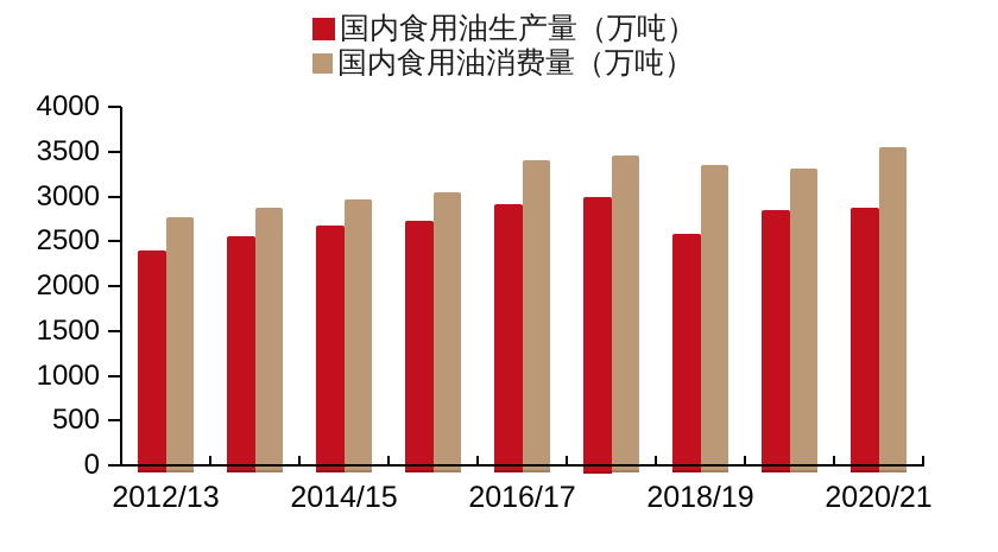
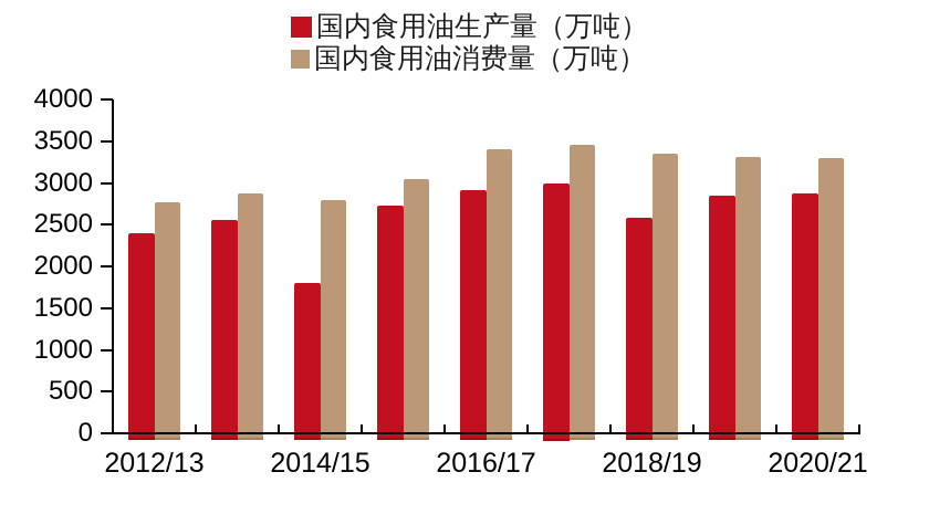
国内食用油生产量（万吨）/2014/15: 2700 -> 1800
国内食用油消费量（万吨）/2014/15: 3000 -> 2800
国内食用油消费量（万吨）/2020/21: 3600 -> 3300
